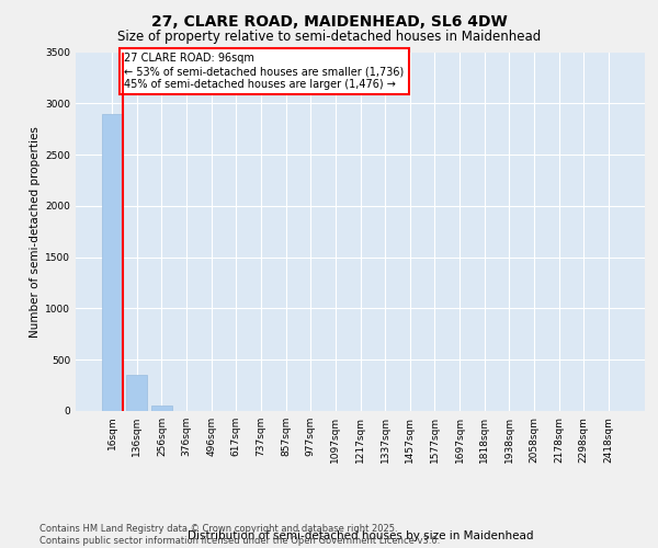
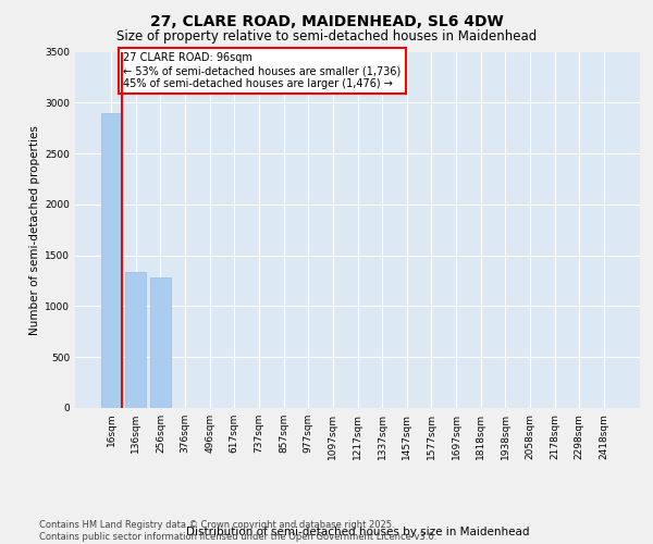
136sqm: 350 -> 1340
256sqm: 50 -> 1280
